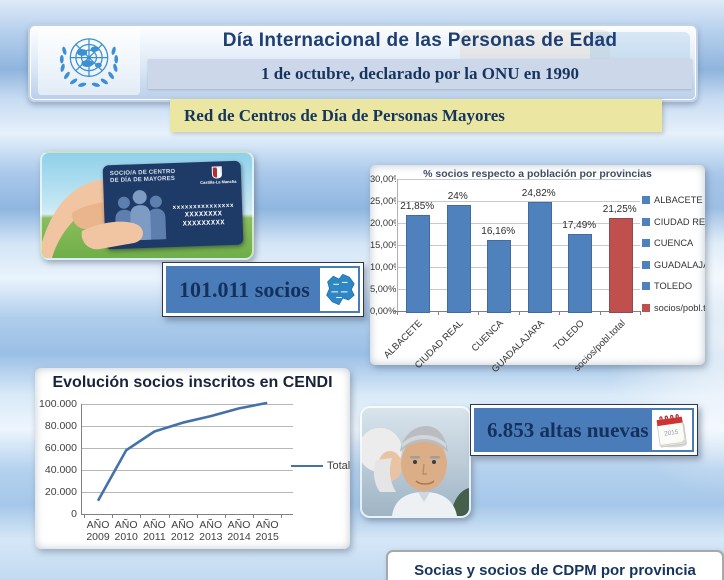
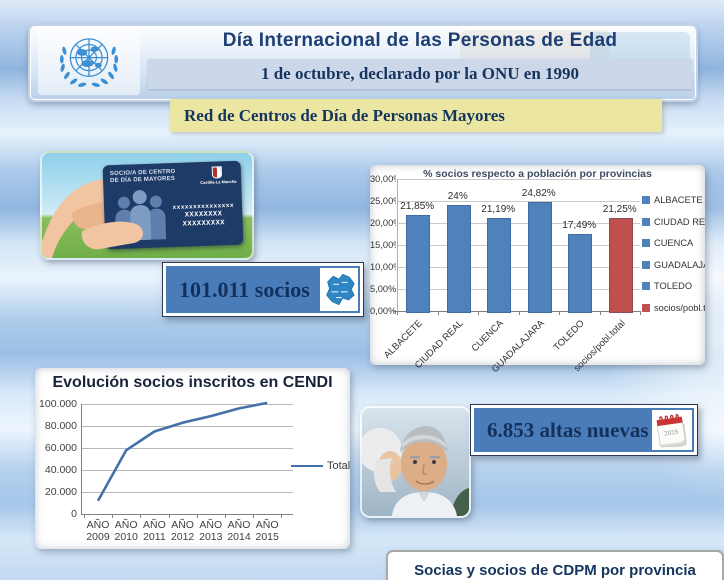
% socios respecto a población por provincias/CUENCA: 16,16% -> 21,19%
